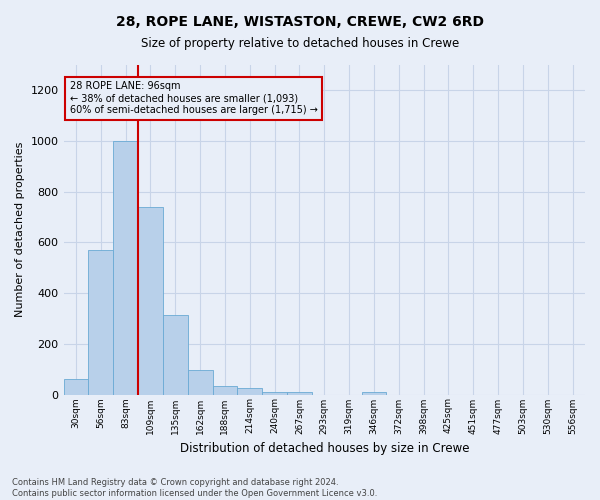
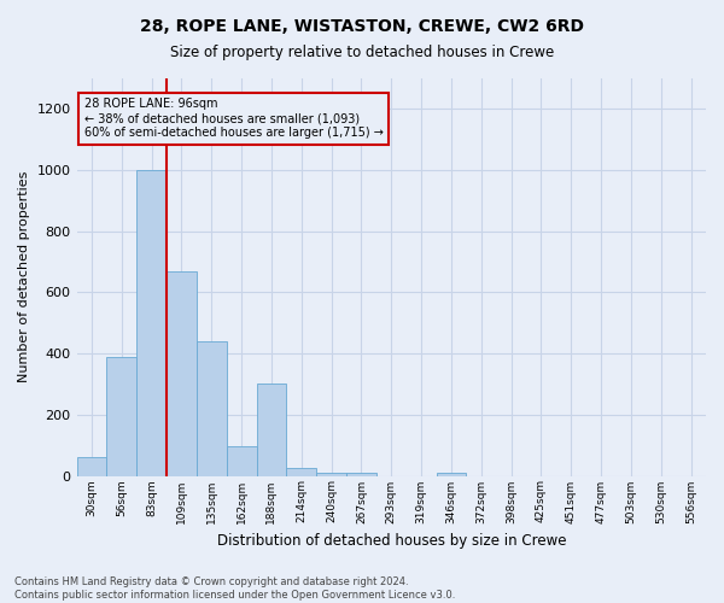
56sqm: 570 -> 390
109sqm: 740 -> 670
135sqm: 315 -> 440
188sqm: 35 -> 300
